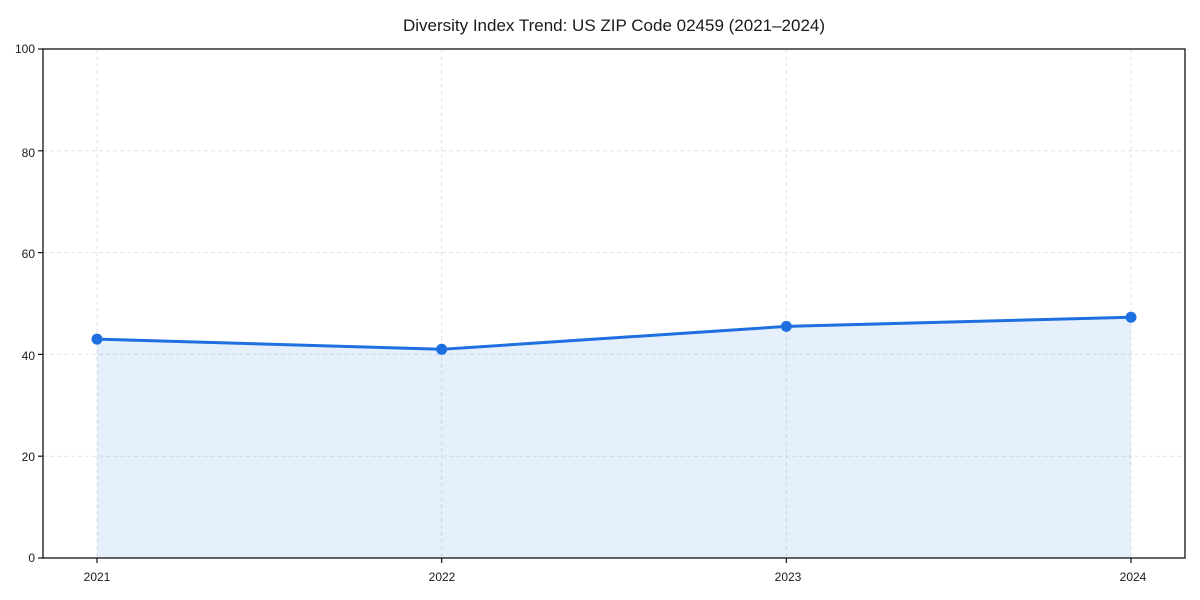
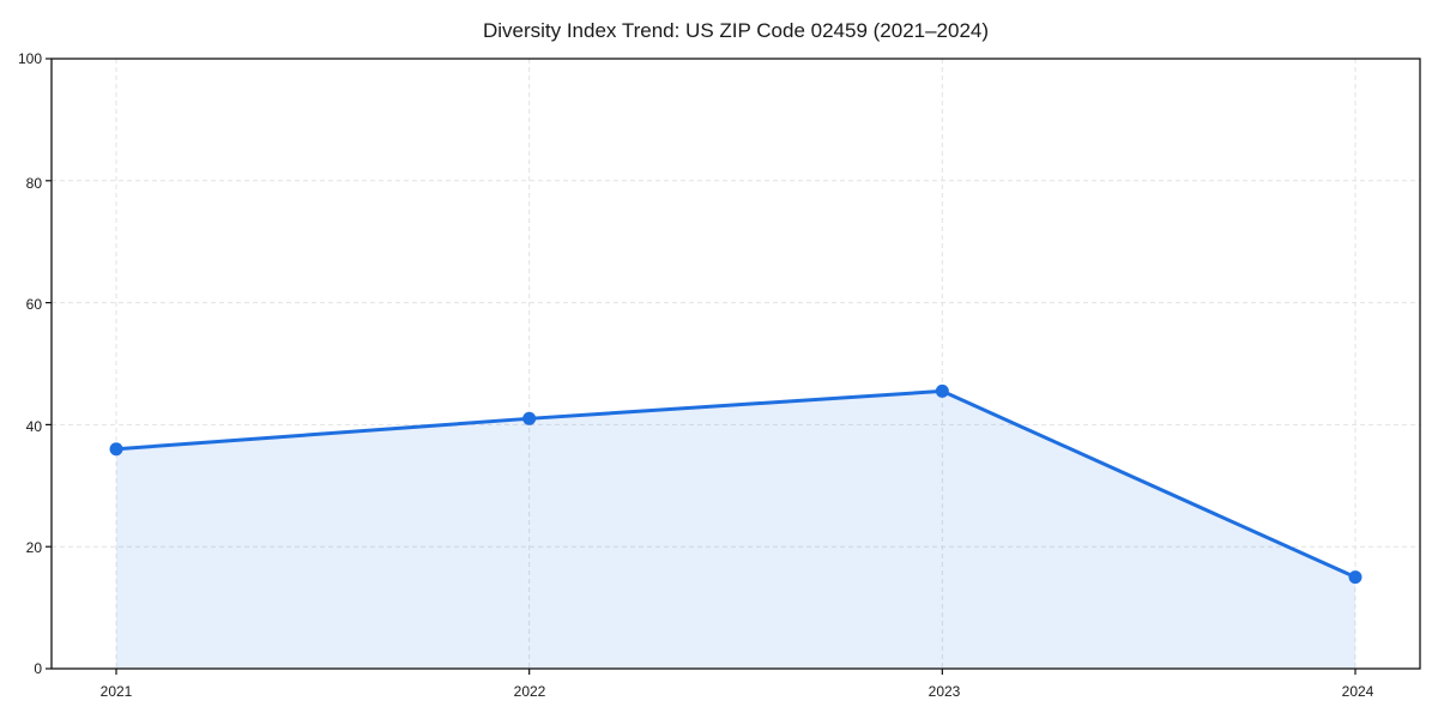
2021: 43 -> 36
2024: 47 -> 15
